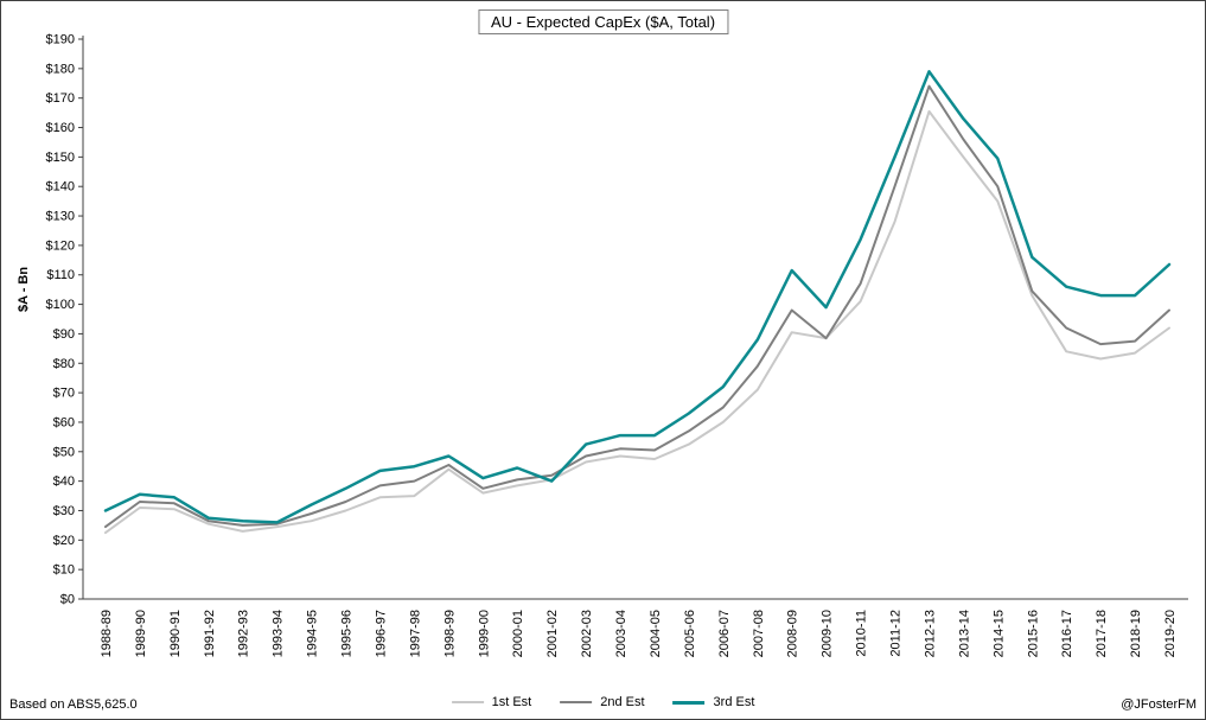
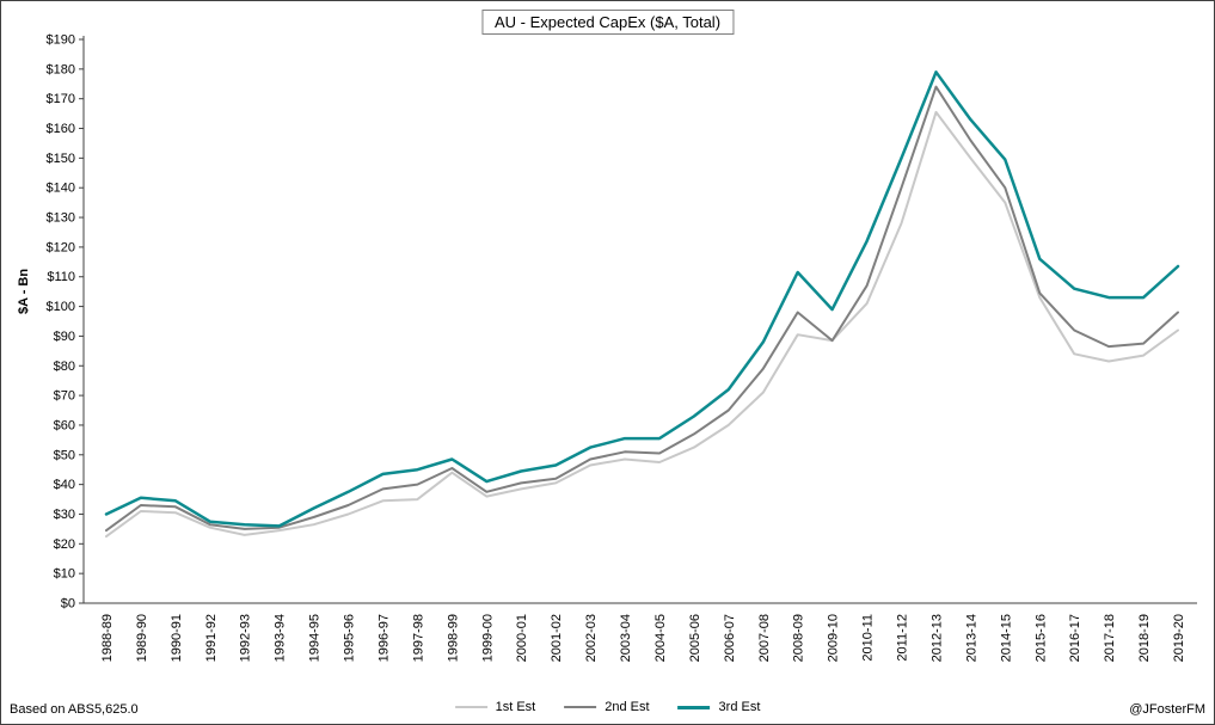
3rd Est/2001-02: $40 -> $46
